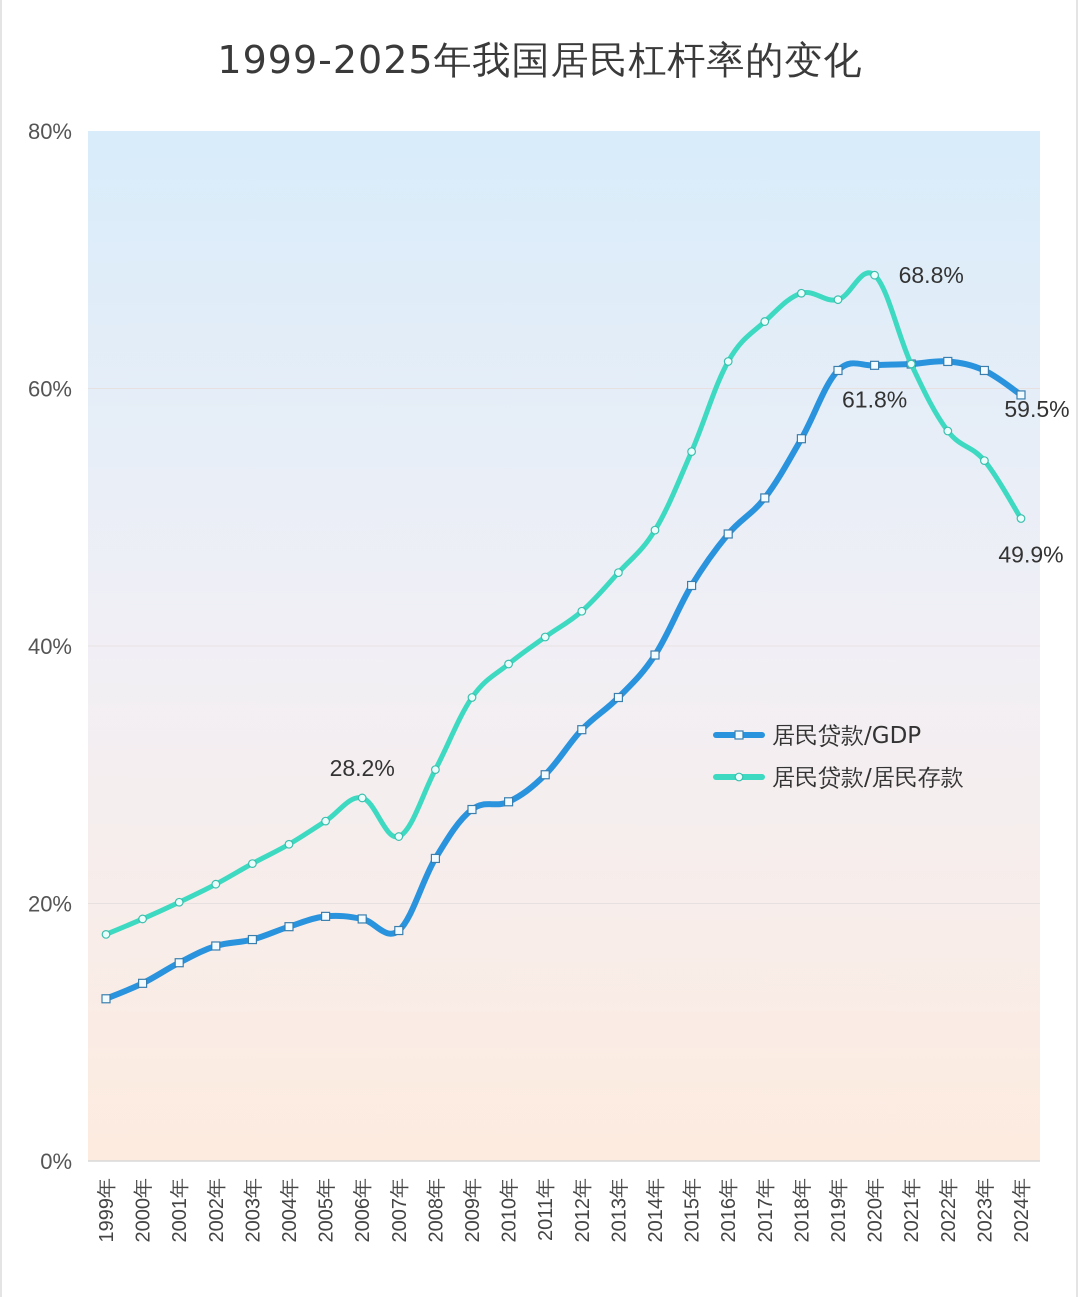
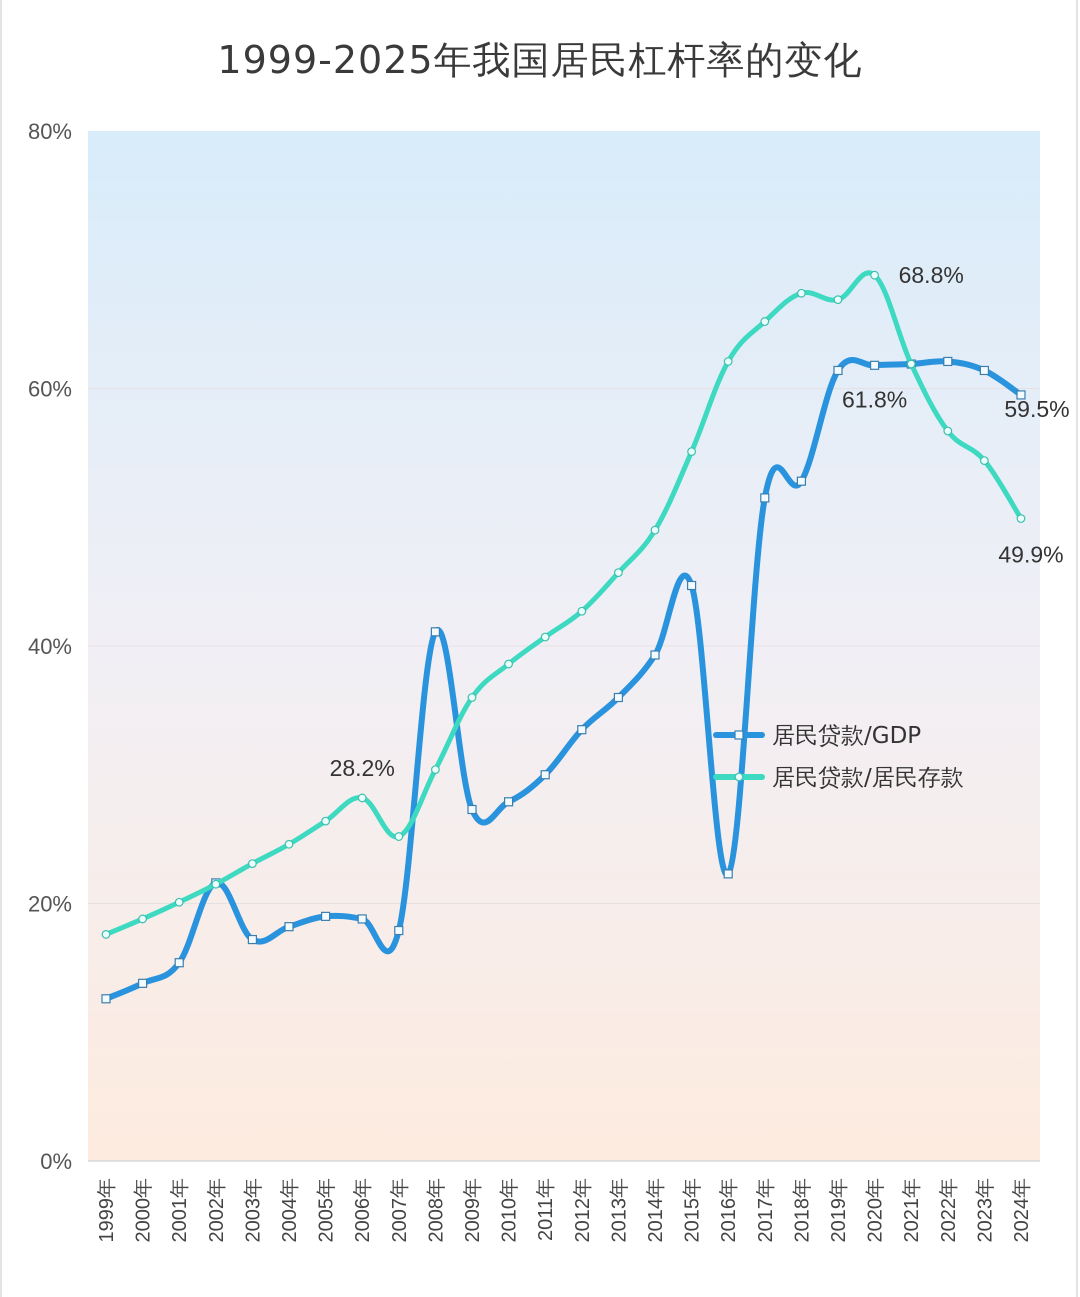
居民贷款/GDP/2002年: 16.7% -> 21.6%
居民贷款/GDP/2008年: 23.5% -> 41.1%
居民贷款/GDP/2016年: 48.7% -> 22.3%
居民贷款/GDP/2018年: 56.1% -> 52.8%
